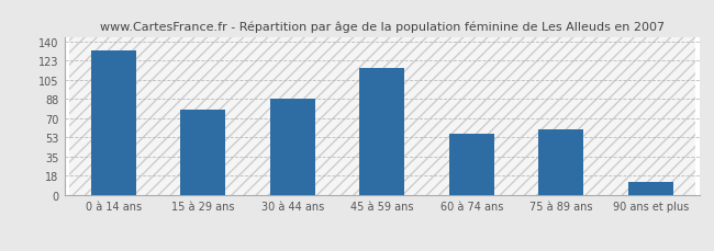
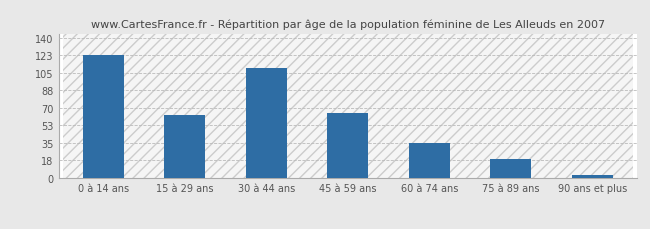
0 à 14 ans: 132 -> 123
15 à 29 ans: 78 -> 63
30 à 44 ans: 88 -> 110
45 à 59 ans: 116 -> 65
60 à 74 ans: 56 -> 35
75 à 89 ans: 60 -> 19
90 ans et plus: 12 -> 3
